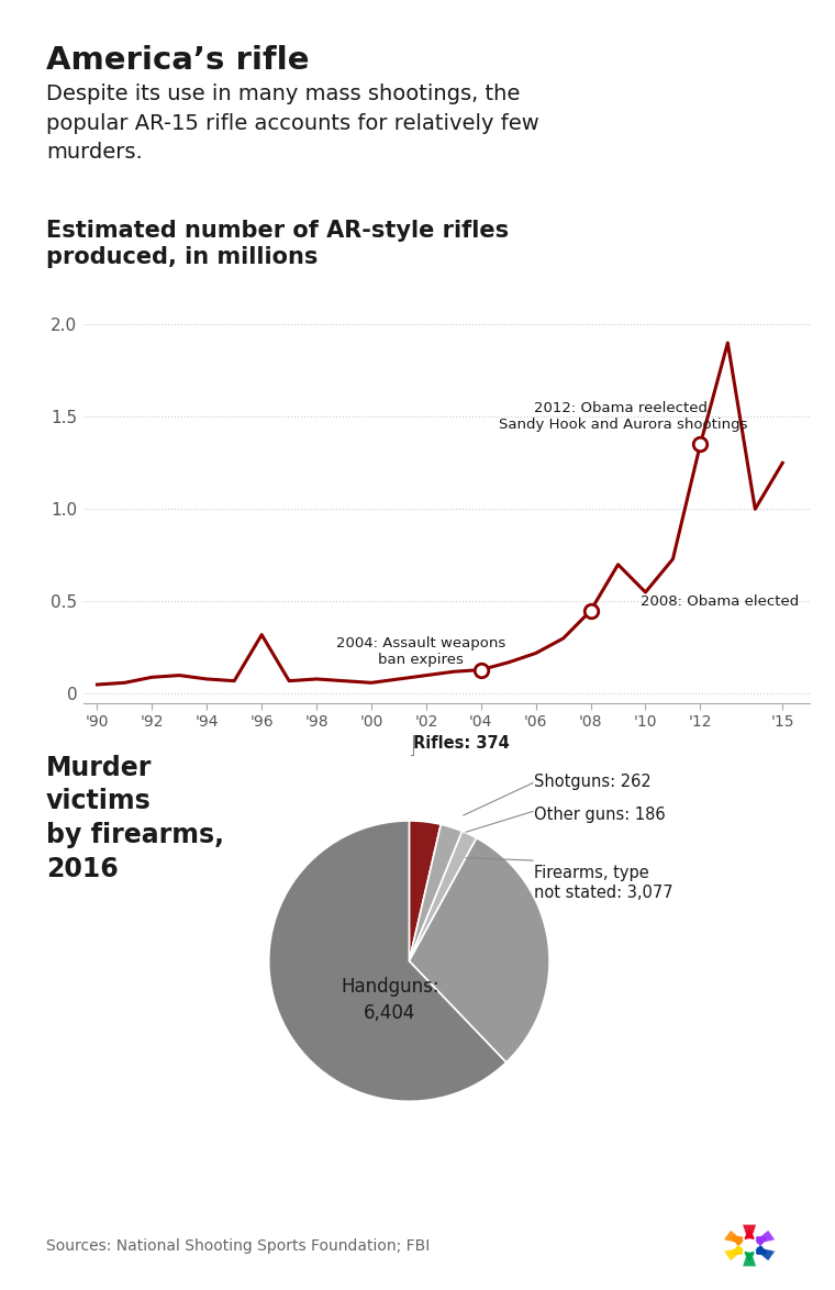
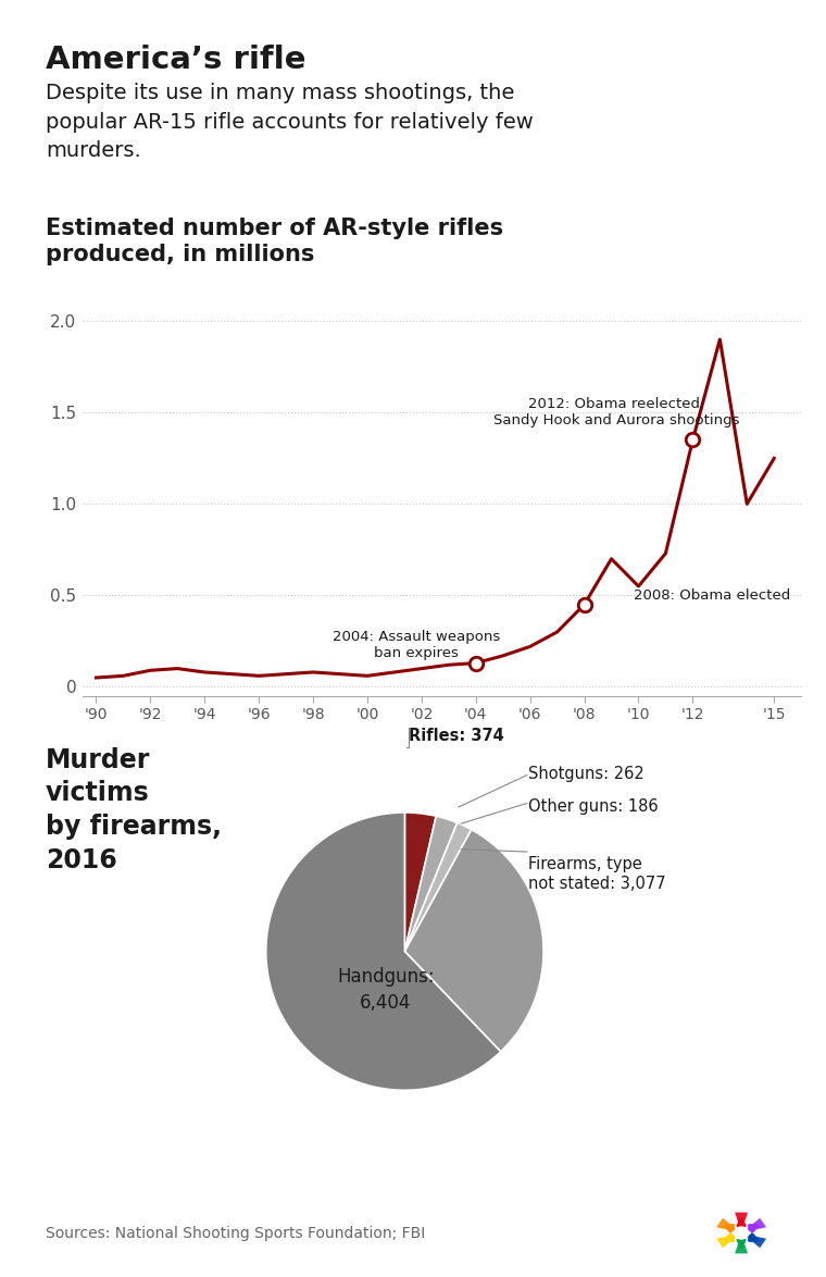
'96: 0.32 -> 0.06
